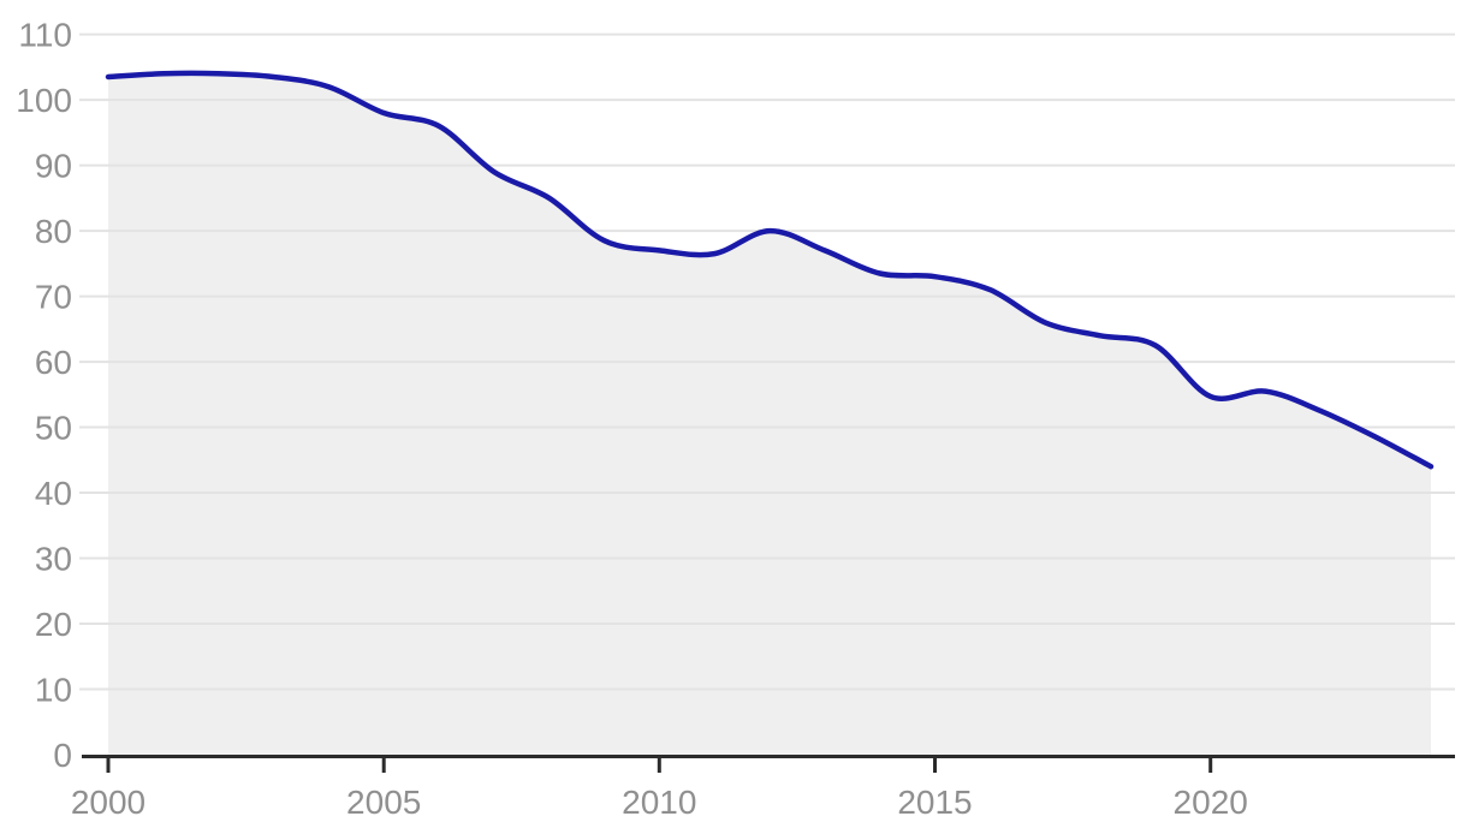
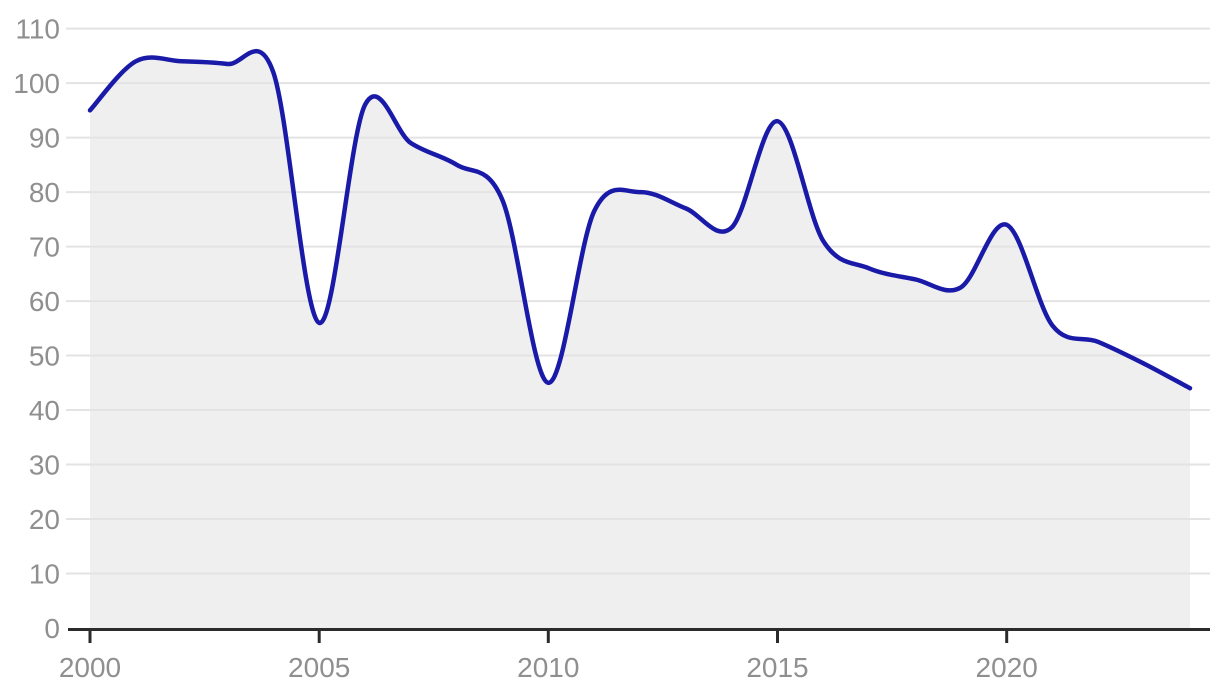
2000: 104 -> 95
2005: 98 -> 56
2010: 77 -> 45
2015: 73 -> 93
2020: 55 -> 74
